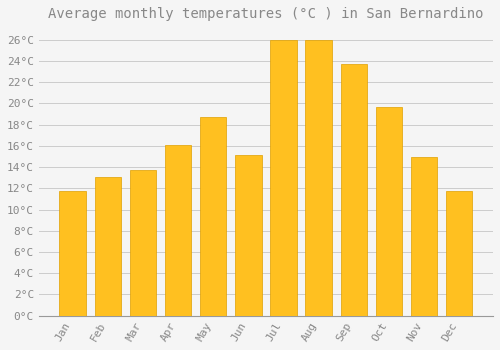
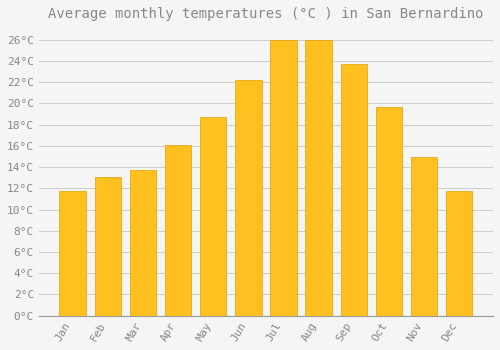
Jun: 15.1°C -> 22.2°C
